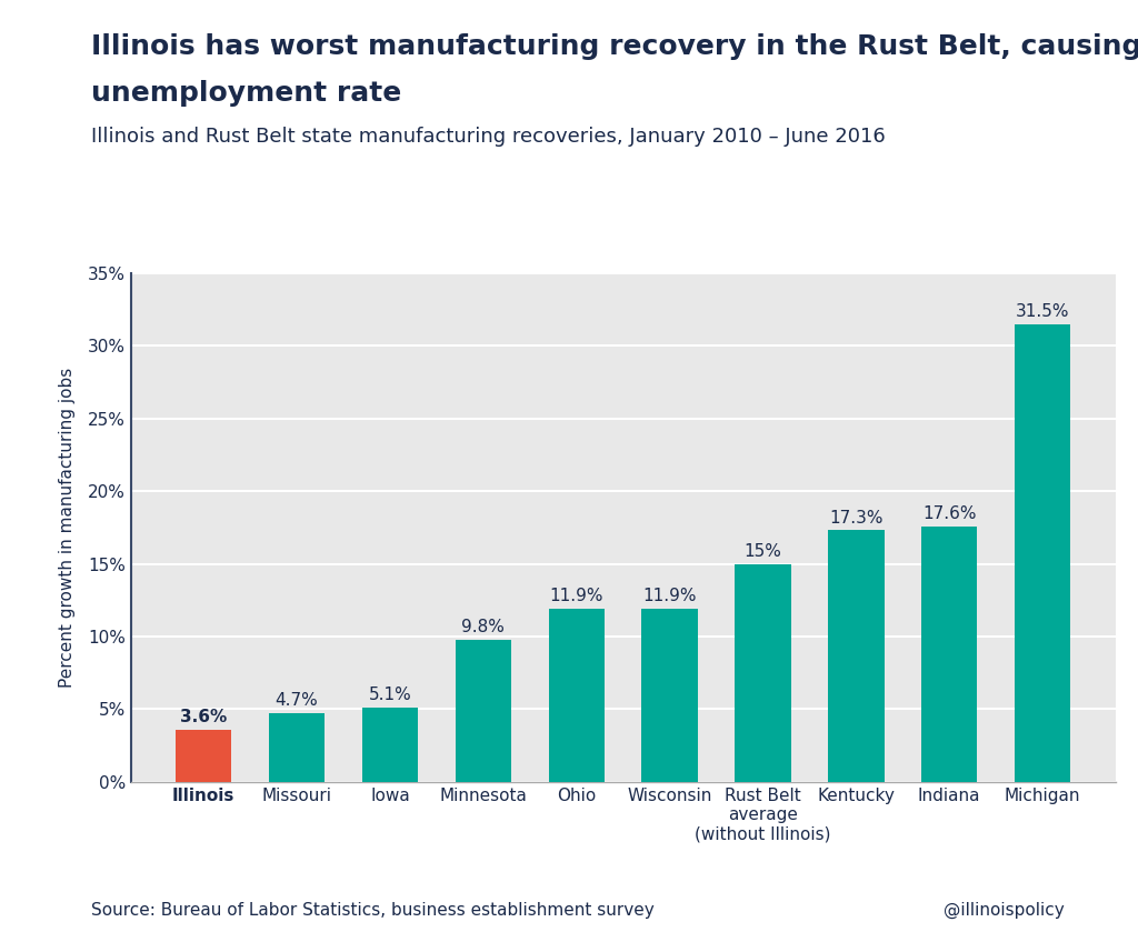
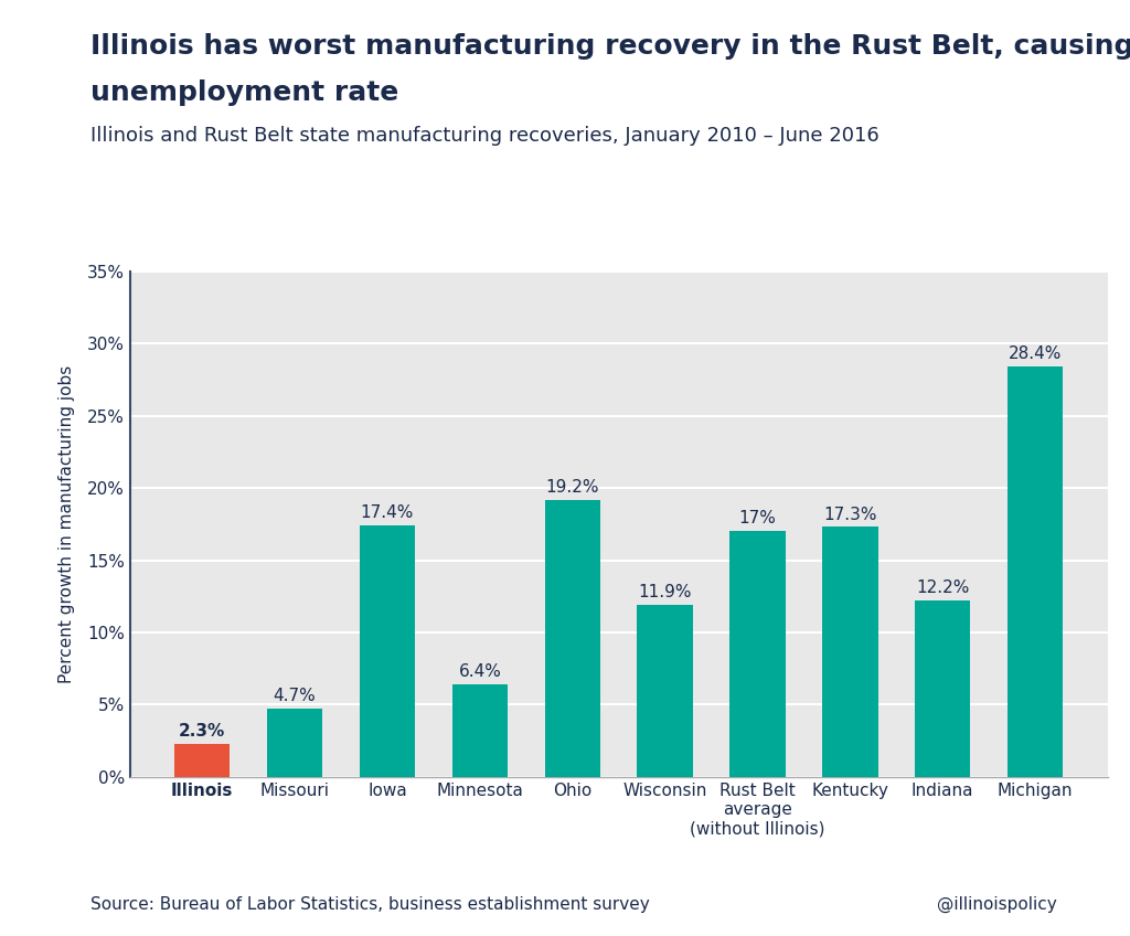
Illinois: 3.6% -> 2.3%
Iowa: 5.1% -> 17.4%
Minnesota: 9.8% -> 6.4%
Ohio: 11.9% -> 19.2%
Rust Belt average (without Illinois): 15% -> 17%
Indiana: 17.6% -> 12.2%
Michigan: 31.5% -> 28.4%
